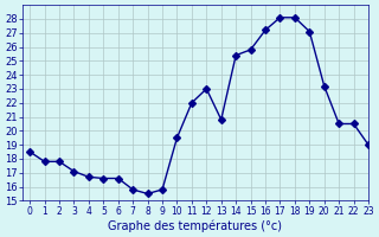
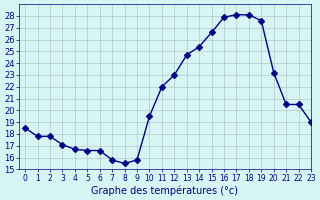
13: 20.8 -> 24.7
15: 25.8 -> 26.6
16: 27.2 -> 27.9
19: 27.1 -> 27.6
